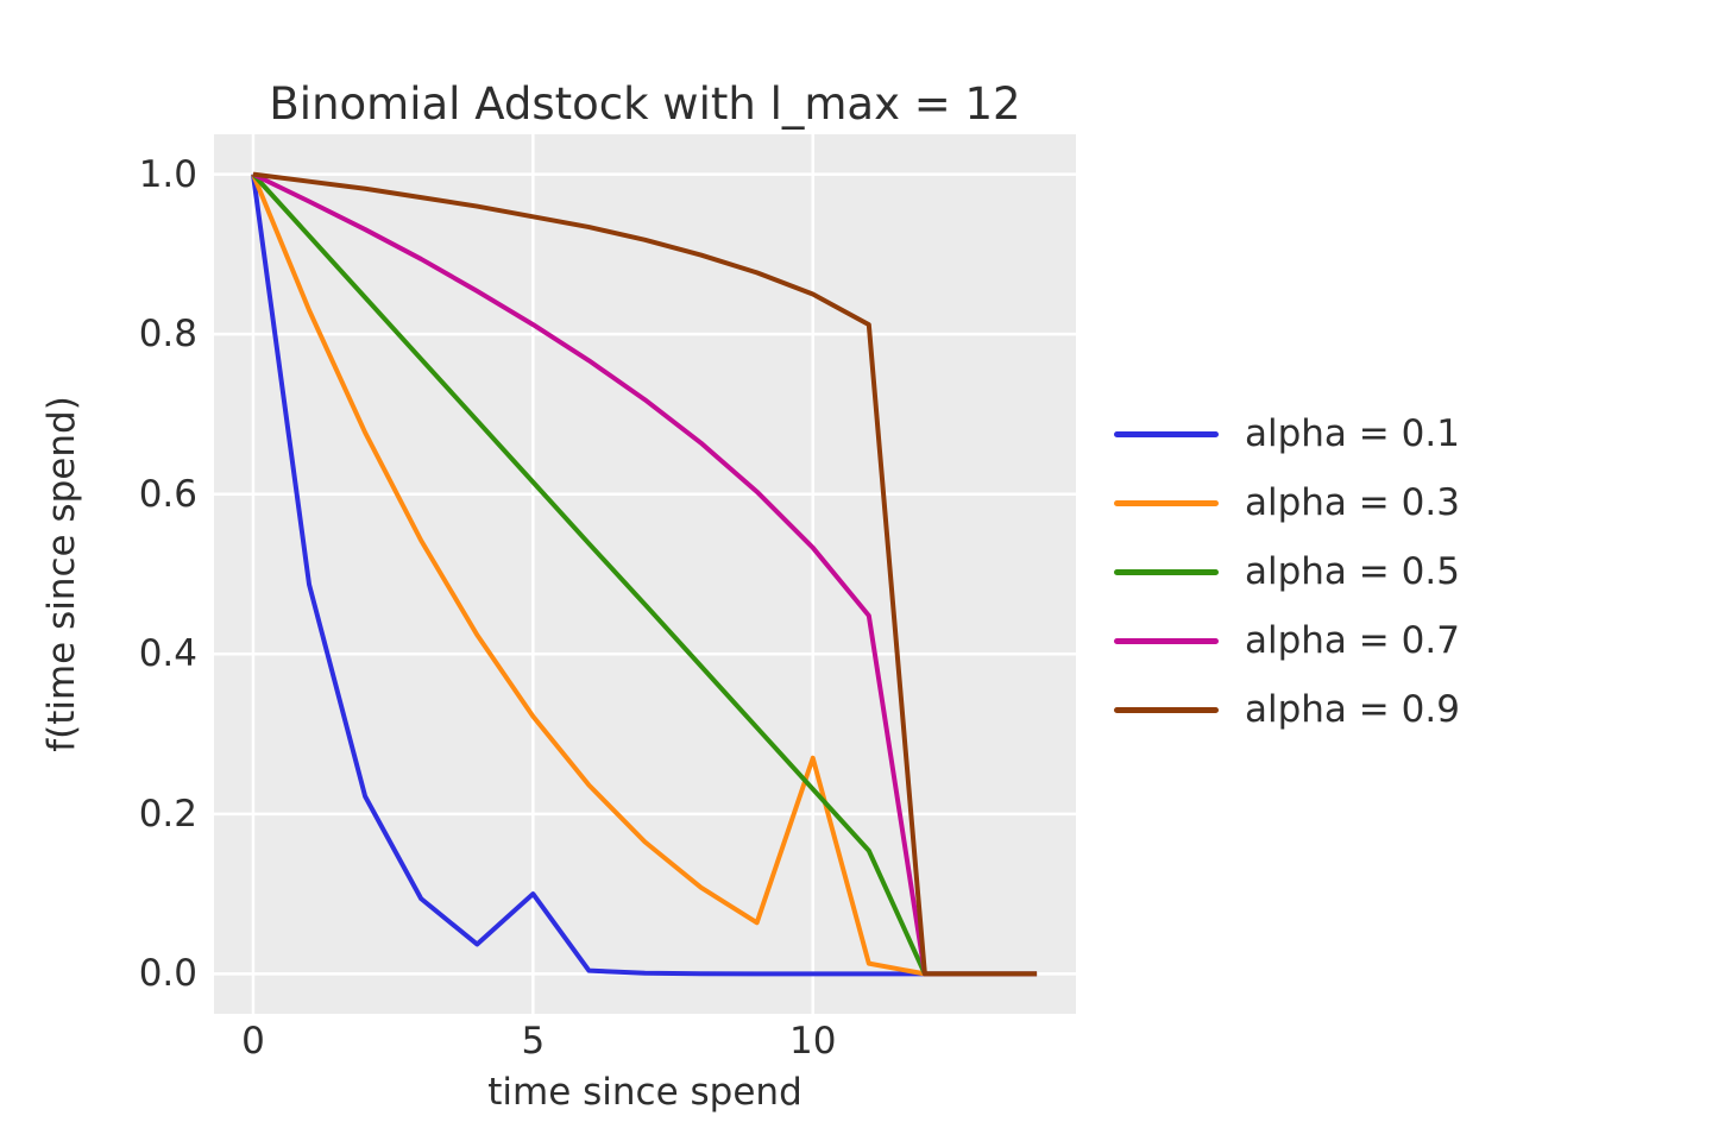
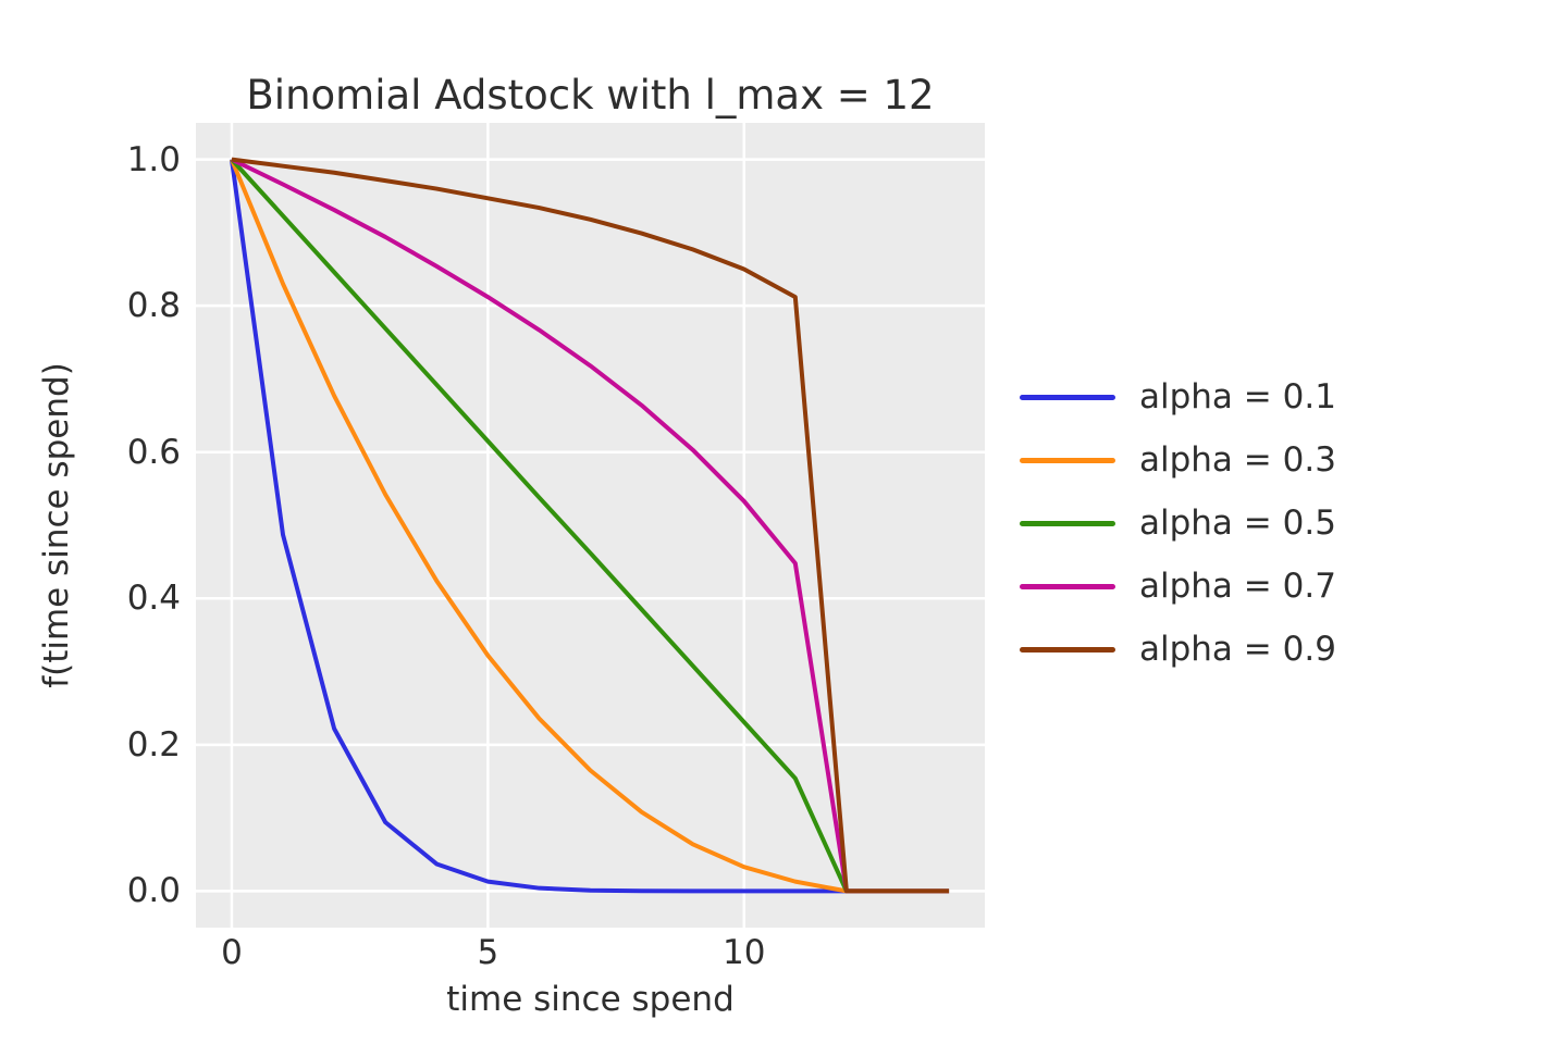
alpha = 0.1/5: 0.10 -> 0.01
alpha = 0.3/10: 0.27 -> 0.03
